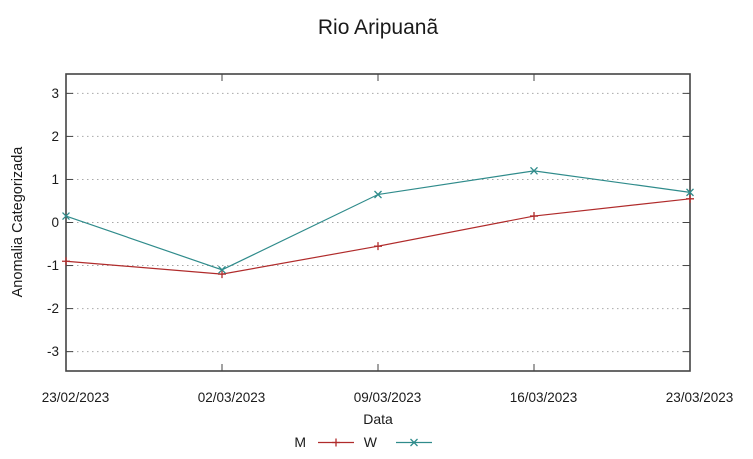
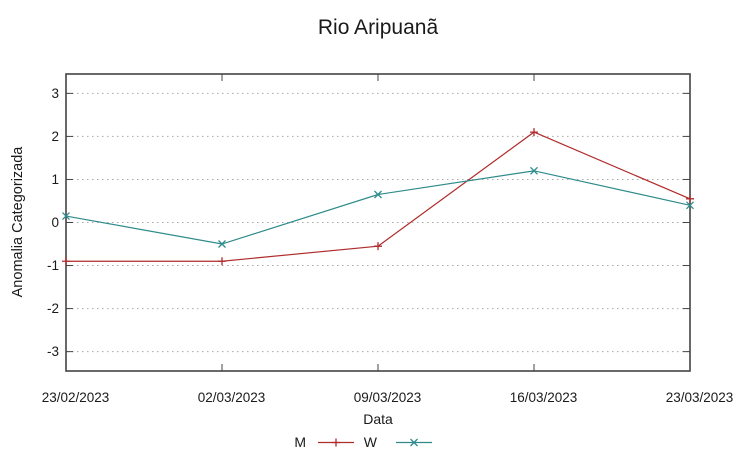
M/02/03/2023: -1.2 -> -0.9
W/02/03/2023: -1.1 -> -0.5
M/16/03/2023: 0.1 -> 2.1
W/23/03/2023: 0.7 -> 0.4
